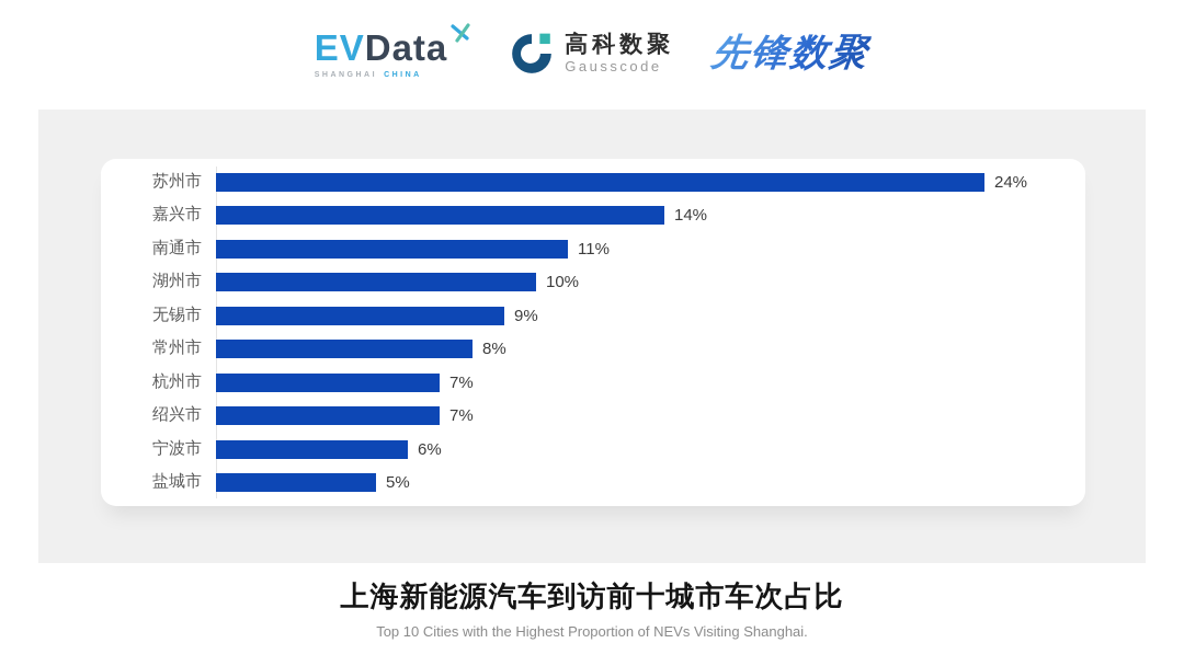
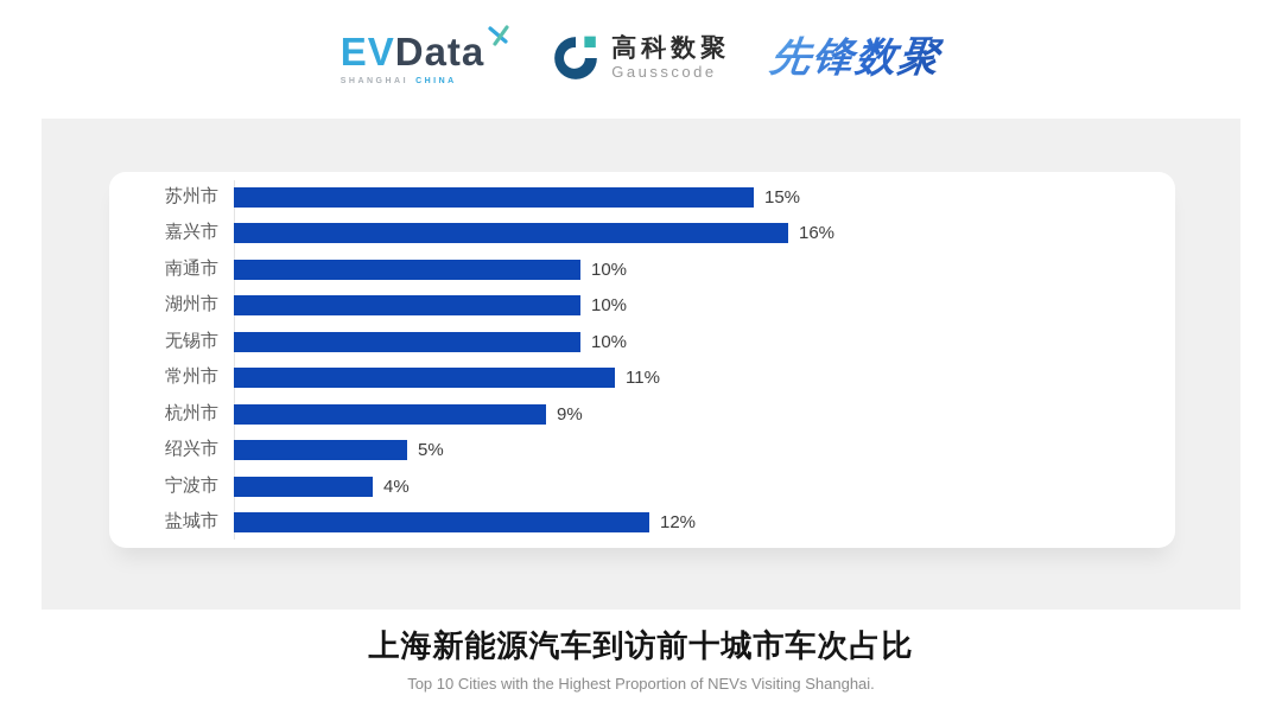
苏州市: 24% -> 15%
嘉兴市: 14% -> 16%
南通市: 11% -> 10%
无锡市: 9% -> 10%
常州市: 8% -> 11%
杭州市: 7% -> 9%
绍兴市: 7% -> 5%
宁波市: 6% -> 4%
盐城市: 5% -> 12%
